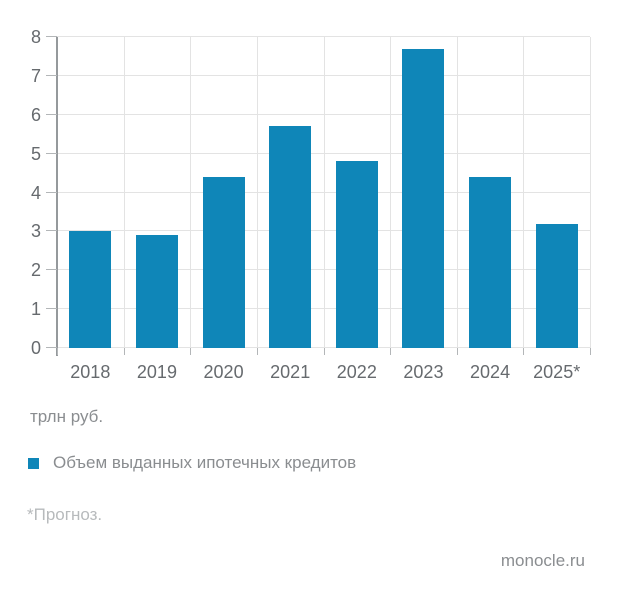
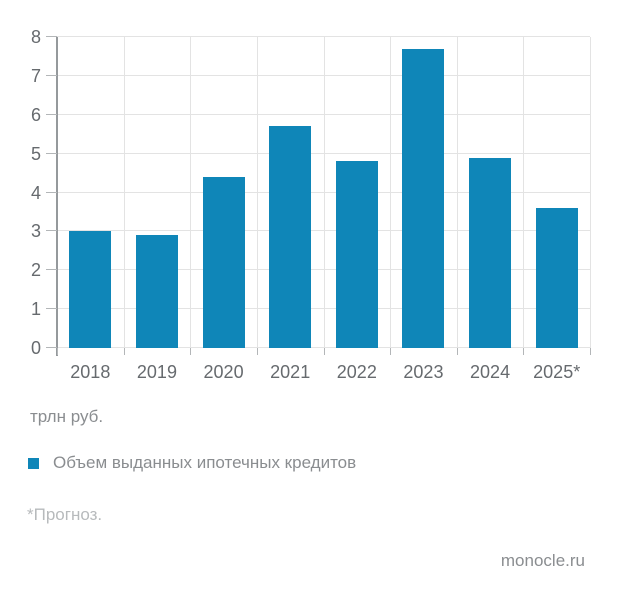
2024: 4.4 -> 4.9
2025*: 3.2 -> 3.6
